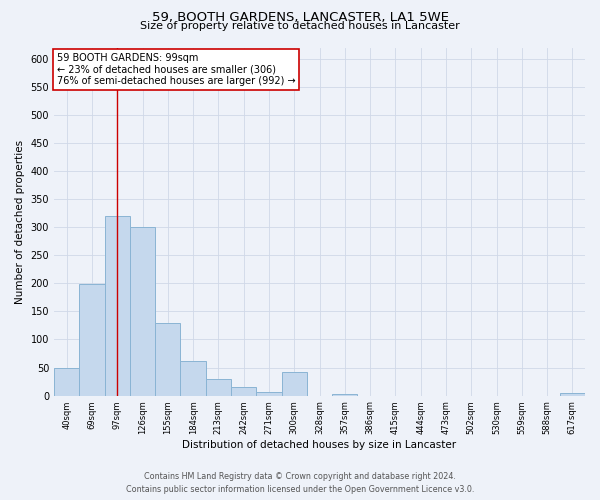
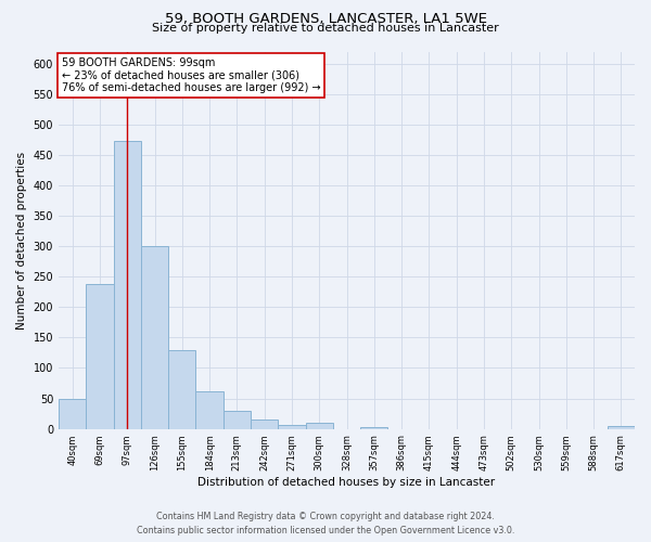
69sqm: 198 -> 238
97sqm: 320 -> 473
300sqm: 42 -> 10
